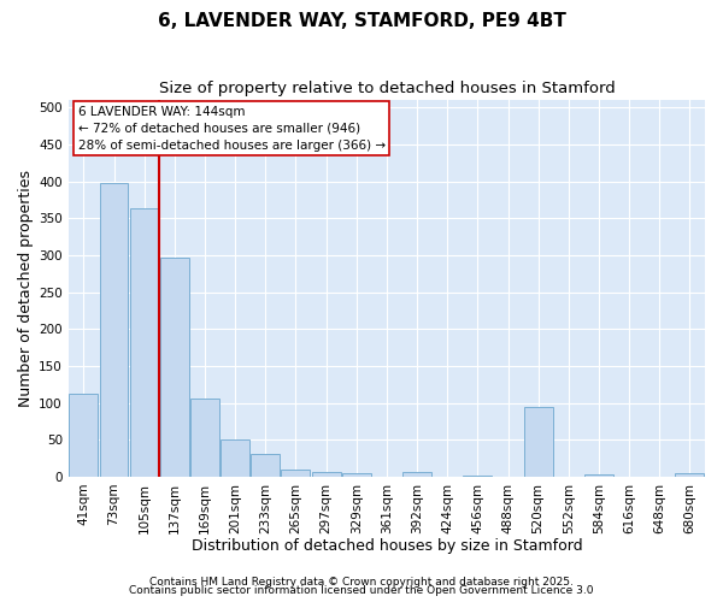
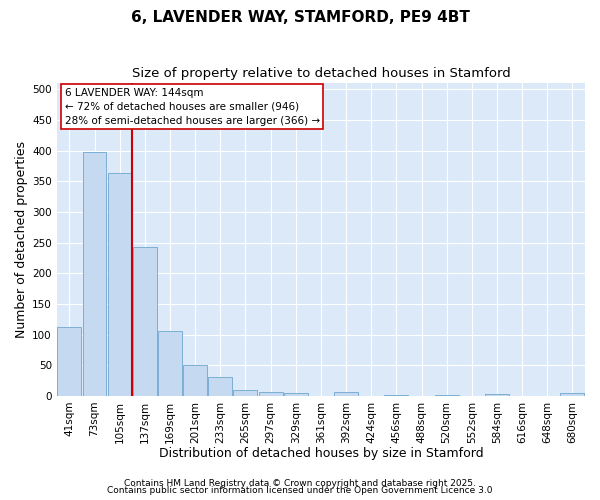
137sqm: 296 -> 243
520sqm: 94 -> 1
